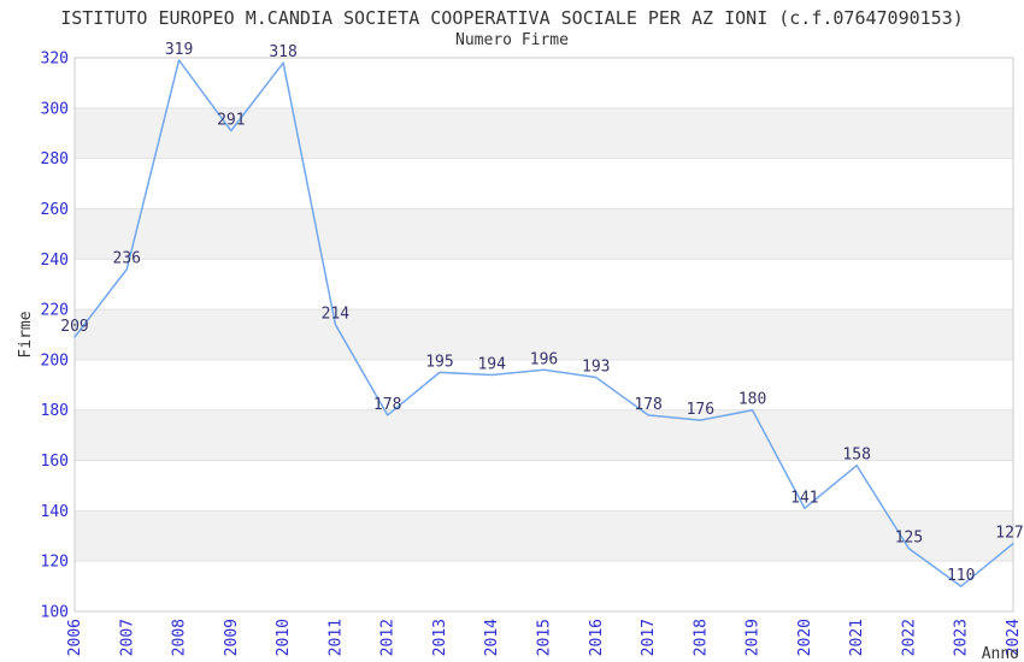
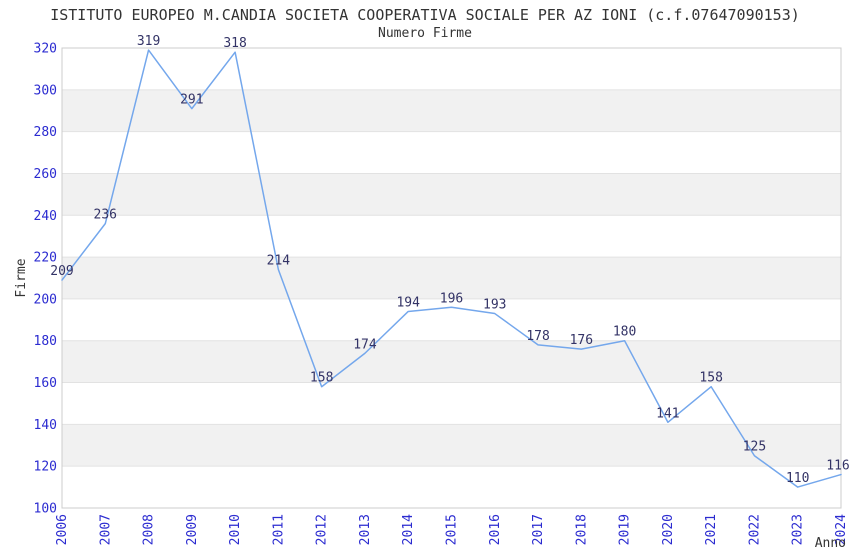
2012: 178 -> 158
2013: 195 -> 174
2024: 127 -> 116
